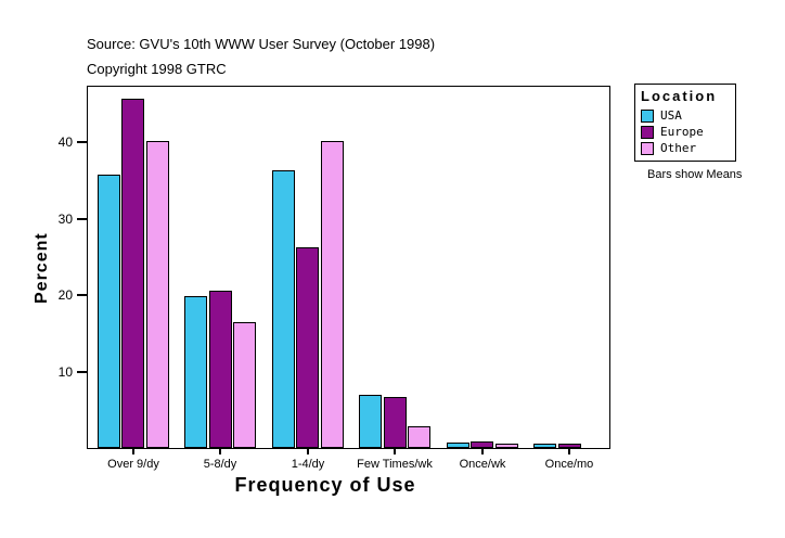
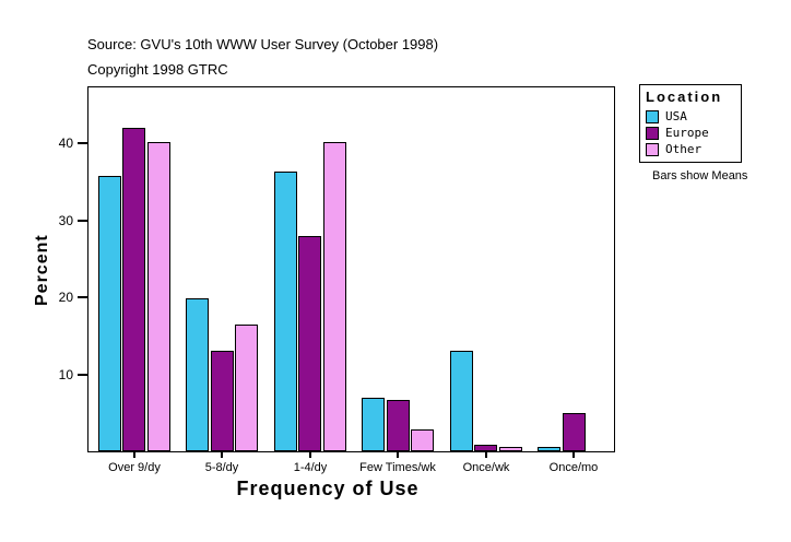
Europe/Over 9/dy: 46 -> 42
Europe/5-8/dy: 20 -> 13
Europe/1-4/dy: 26 -> 28
USA/Once/wk: 1 -> 13
Europe/Once/mo: 1 -> 5
